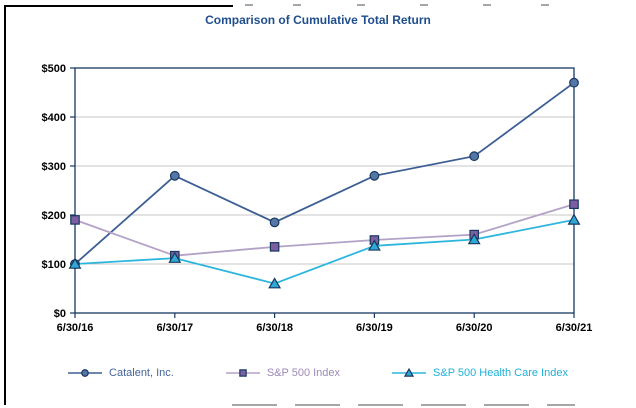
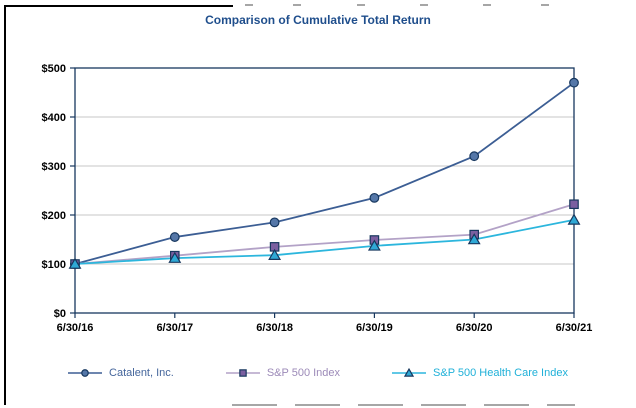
S&P 500 Index/6/30/16: $190 -> $100
Catalent, Inc./6/30/17: $280 -> $160
S&P 500 Health Care Index/6/30/18: $60 -> $120
Catalent, Inc./6/30/19: $280 -> $240
